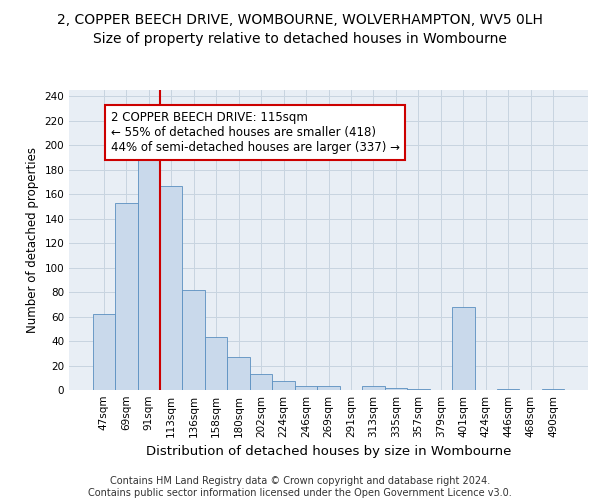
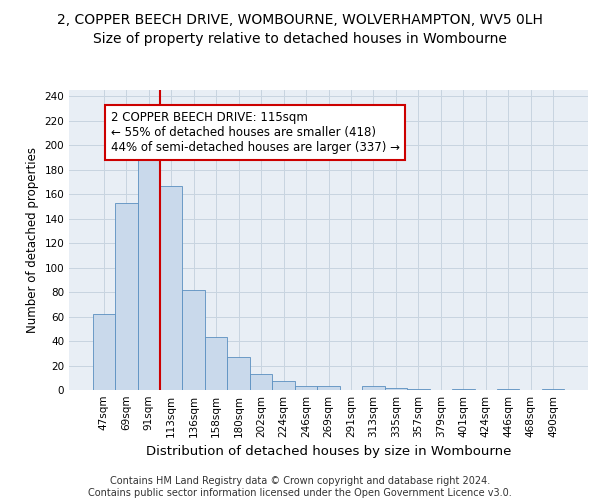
401sqm: 68 -> 1
